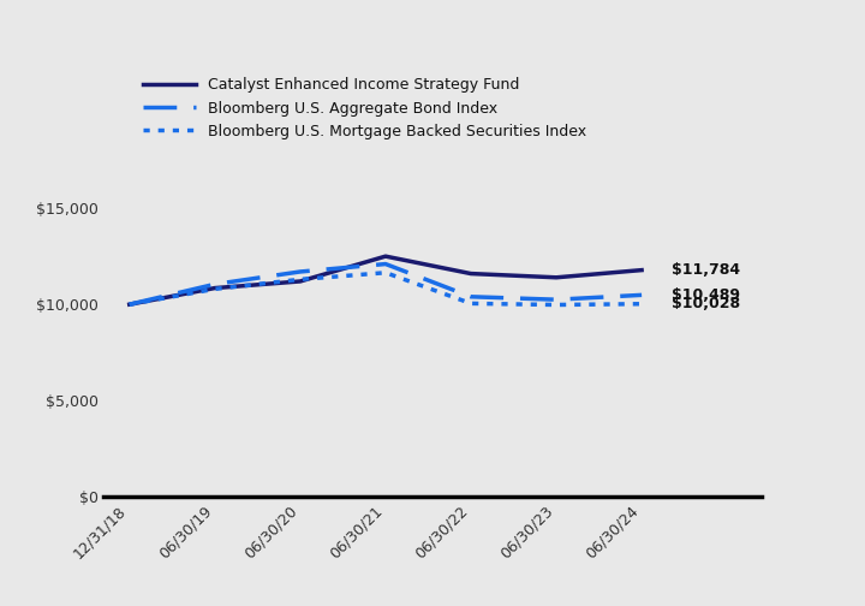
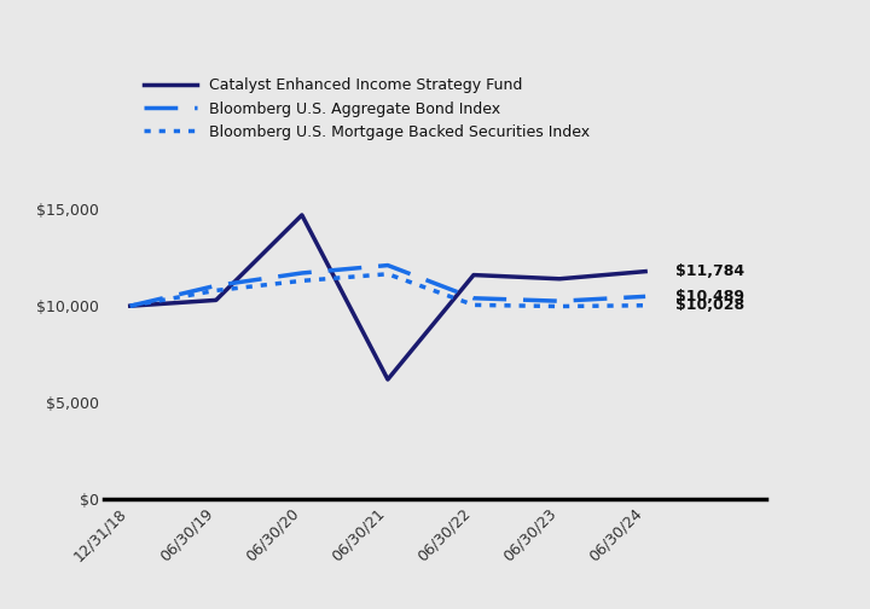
Catalyst Enhanced Income Strategy Fund/06/30/19: $10,800 -> $10,300
Catalyst Enhanced Income Strategy Fund/06/30/20: $11,200 -> $14,700
Catalyst Enhanced Income Strategy Fund/06/30/21: $12,500 -> $6,200
